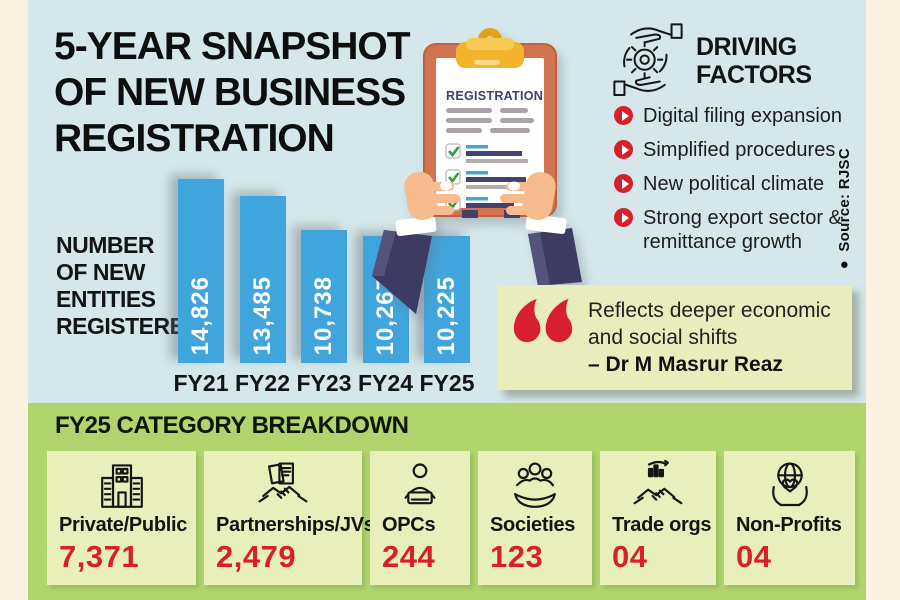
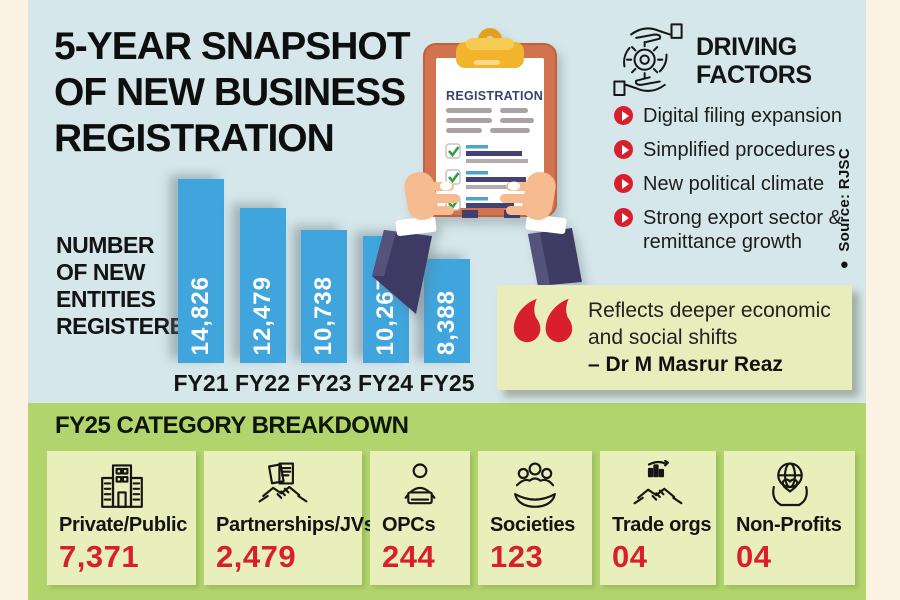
FY22: 13,485 -> 12,479
FY25: 10,225 -> 8,388
